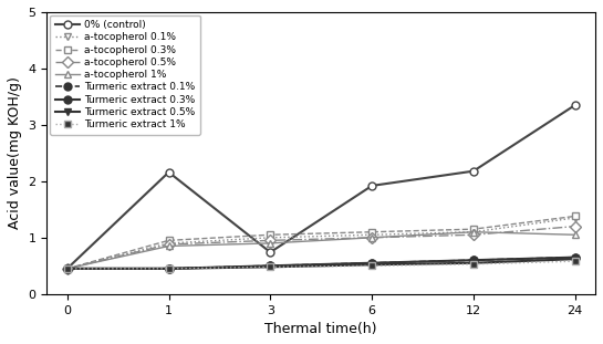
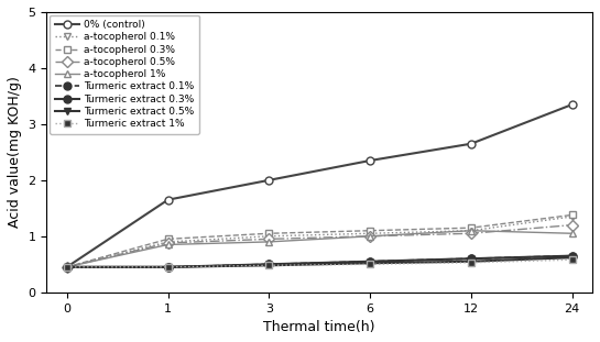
0% (control)/1: 2.16 -> 1.65
0% (control)/3: 0.74 -> 2.00
0% (control)/6: 1.92 -> 2.35
0% (control)/12: 2.18 -> 2.65
